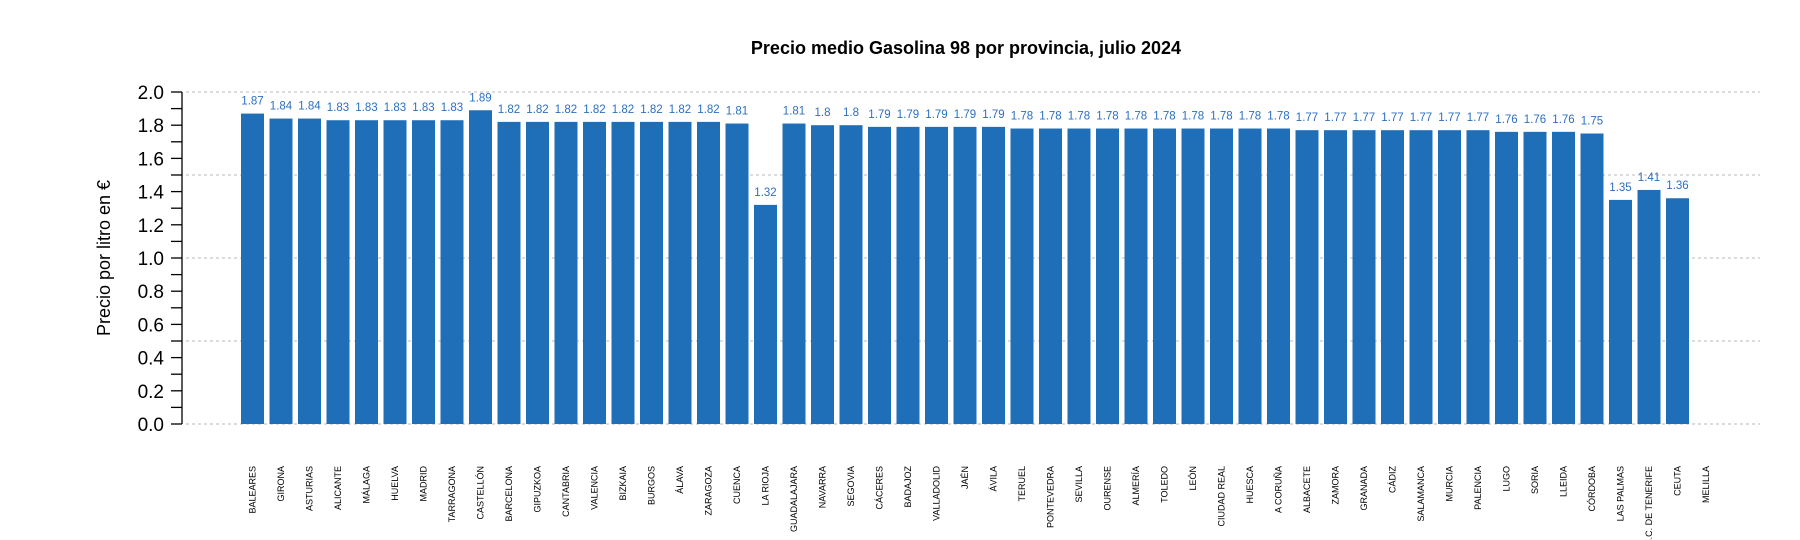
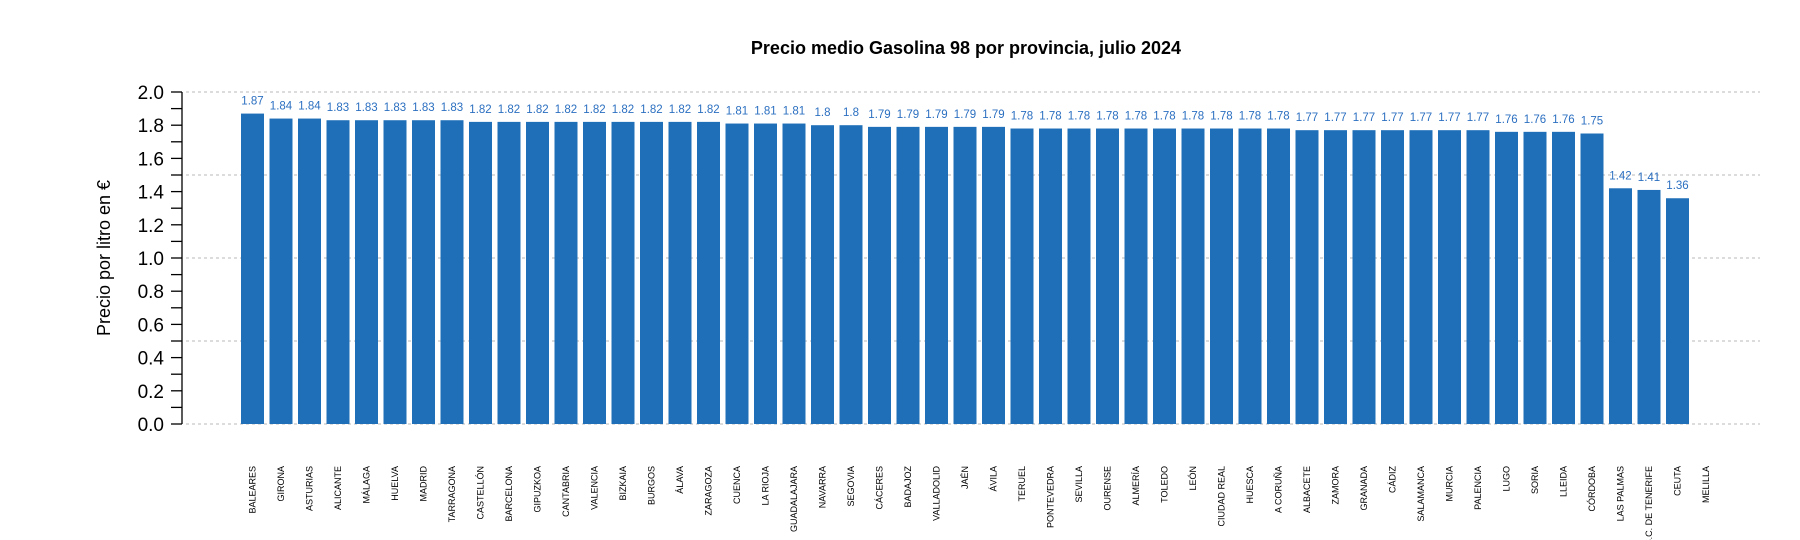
CASTELLÓN: 1.89 -> 1.82
LA RIOJA: 1.32 -> 1.81
LAS PALMAS: 1.35 -> 1.42
